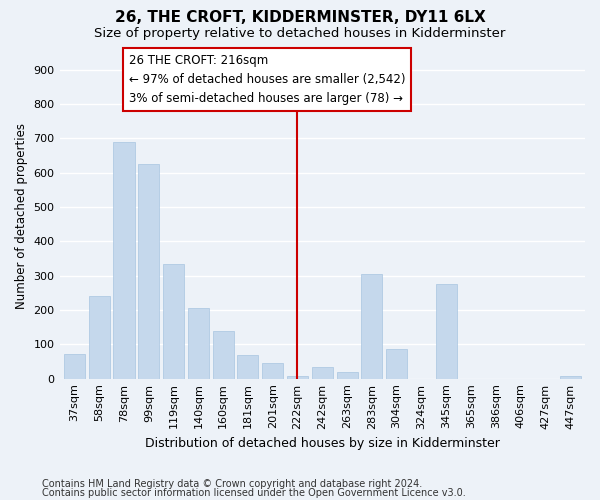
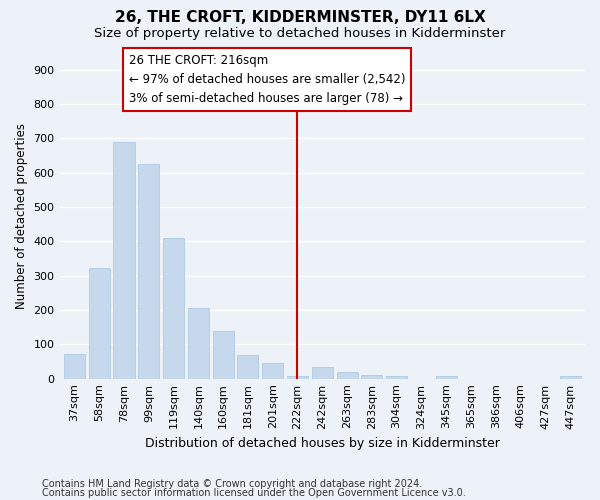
58sqm: 240 -> 322
119sqm: 335 -> 411
283sqm: 305 -> 11
304sqm: 85 -> 8
345sqm: 275 -> 8
